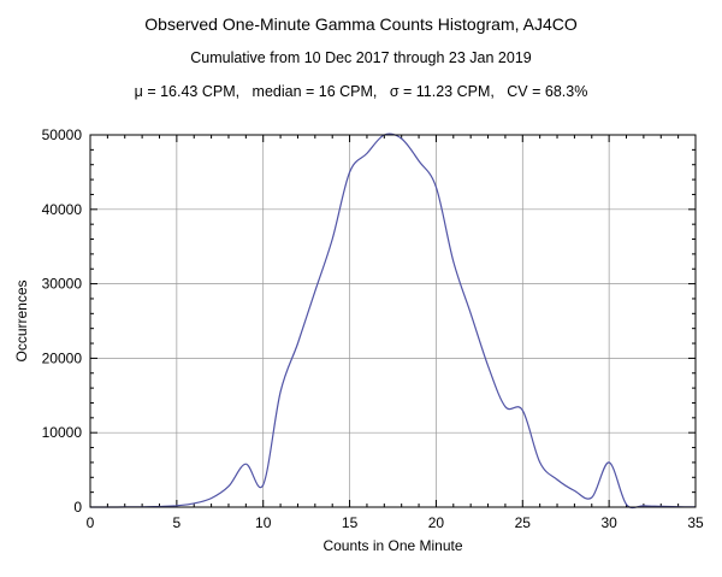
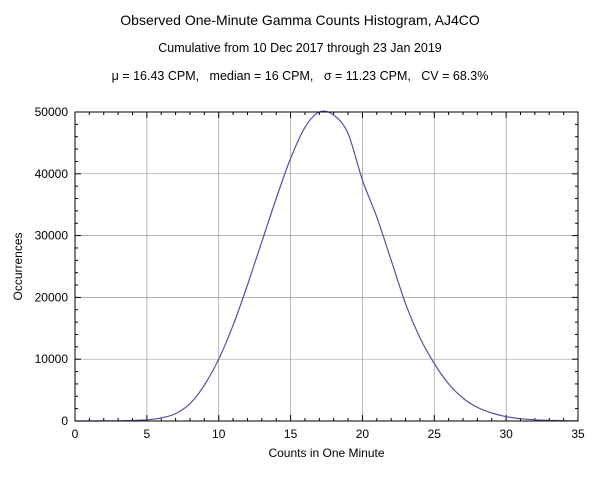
10: 3000 -> 10000
15: 45000 -> 42000
20: 43000 -> 39000
25: 13000 -> 9000
30: 6000 -> 1000
